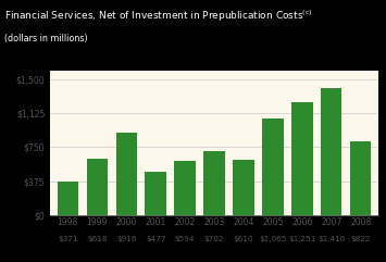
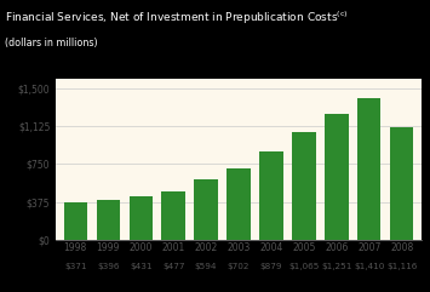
1999: $618 -> $396
2000: $916 -> $431
2004: $610 -> $879
2008: $822 -> $1,116
